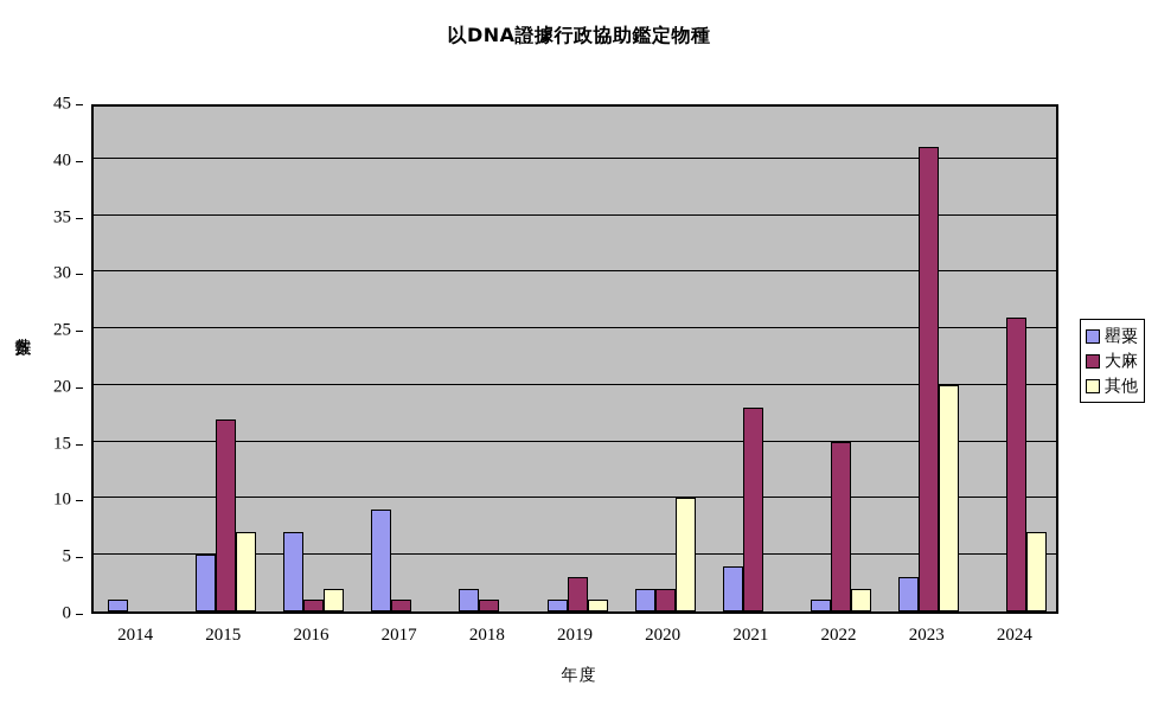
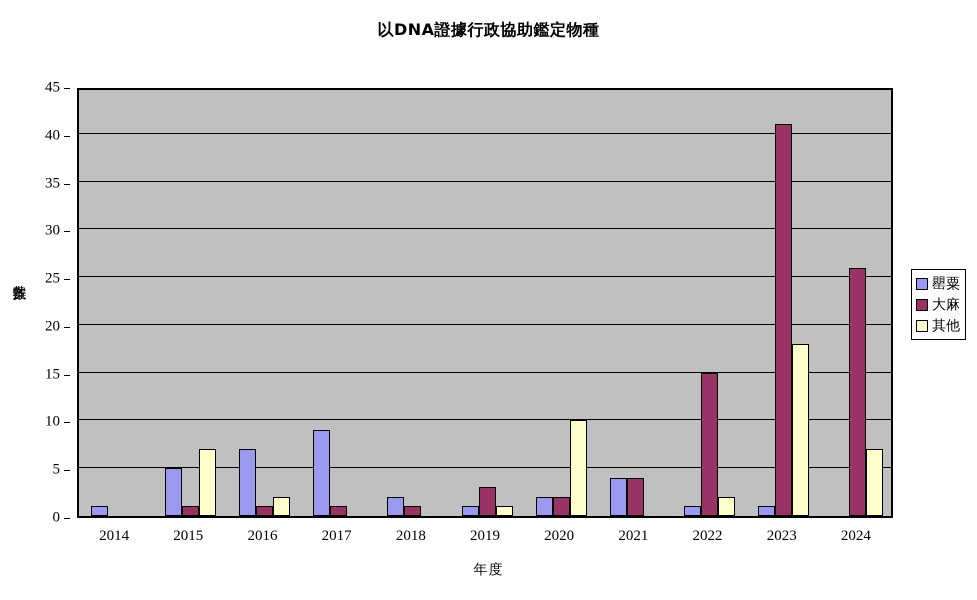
大麻/2015: 17 -> 1
大麻/2021: 18 -> 4
罌粟/2023: 3 -> 1
其他/2023: 20 -> 18
